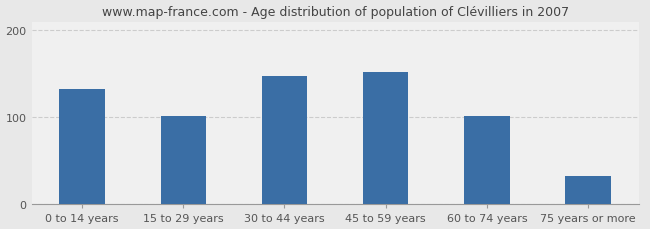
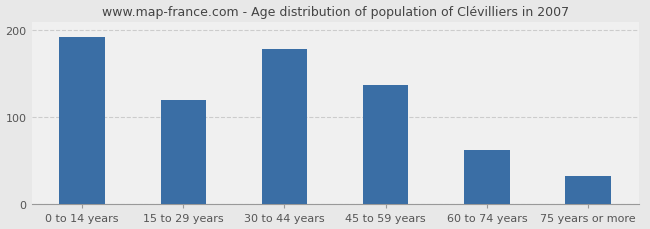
0 to 14 years: 132 -> 192
15 to 29 years: 102 -> 120
30 to 44 years: 148 -> 179
45 to 59 years: 152 -> 137
60 to 74 years: 102 -> 63
